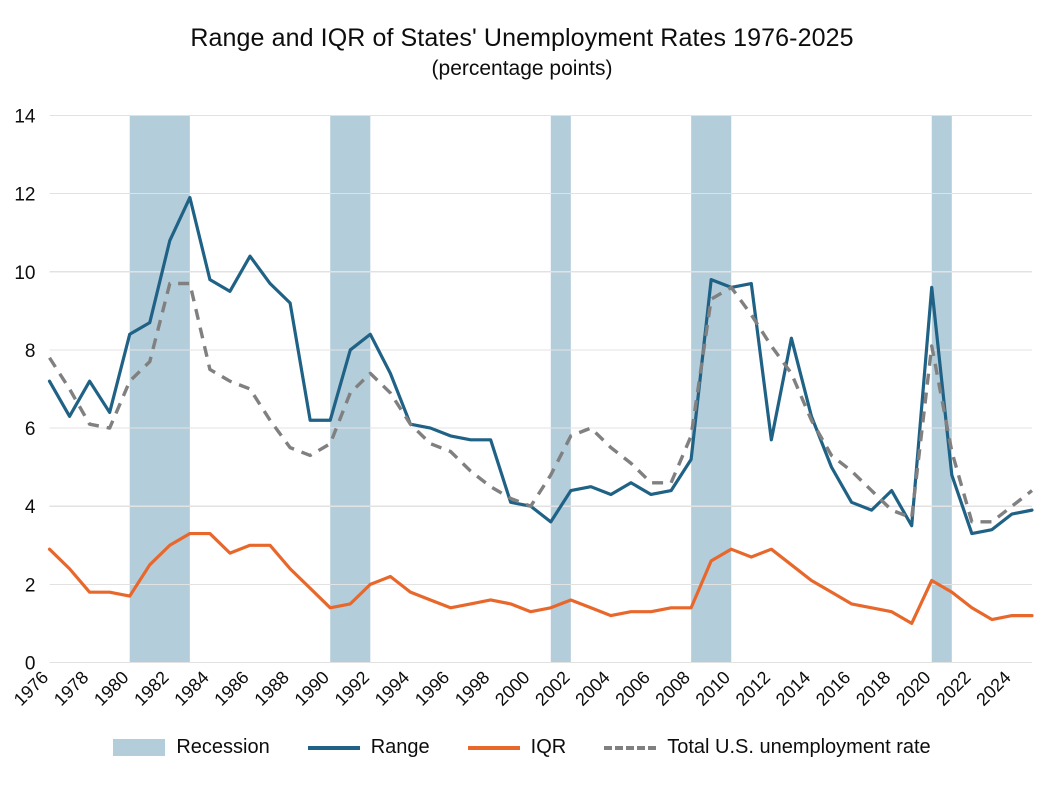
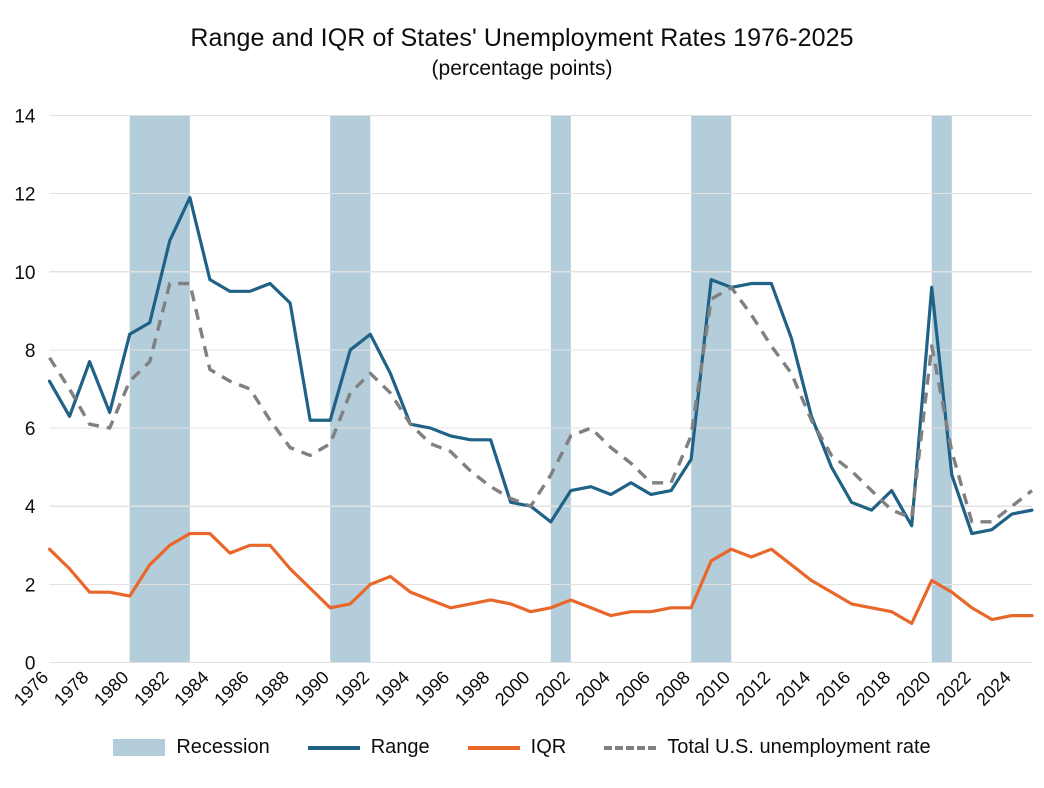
Range/1978: 7.2 -> 7.7
Range/1986: 10.4 -> 9.5
Range/2012: 5.7 -> 9.7
